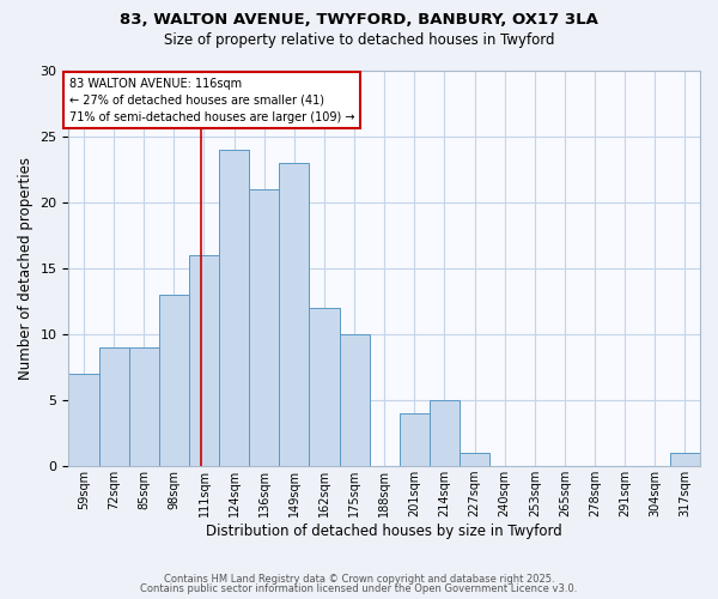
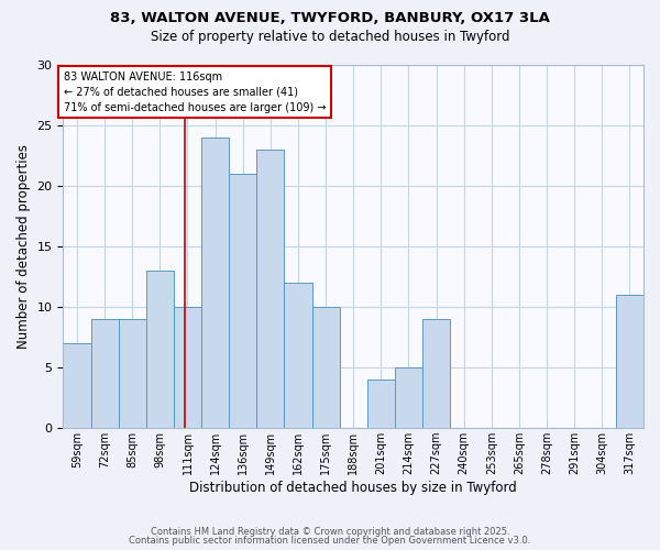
111sqm: 16 -> 10
227sqm: 1 -> 9
317sqm: 1 -> 11
